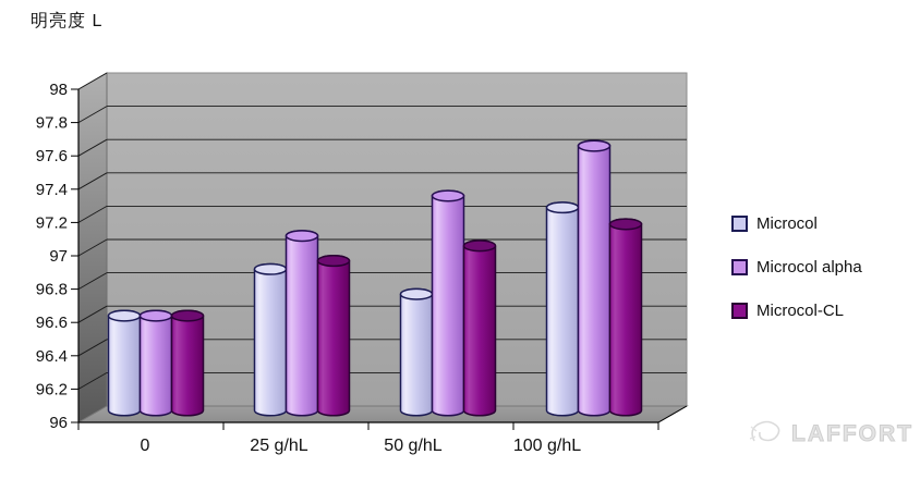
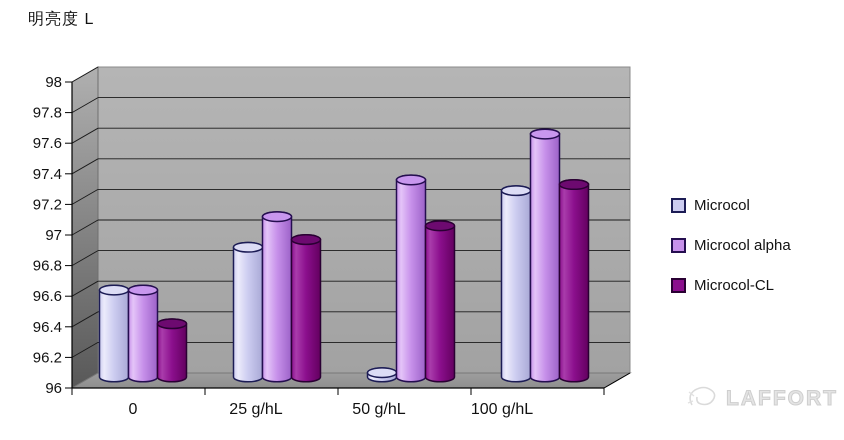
Microcol-CL/0: 96.64 -> 96.42
Microcol/50 g/hL: 96.77 -> 96.10
Microcol-CL/100 g/hL: 97.19 -> 97.33
